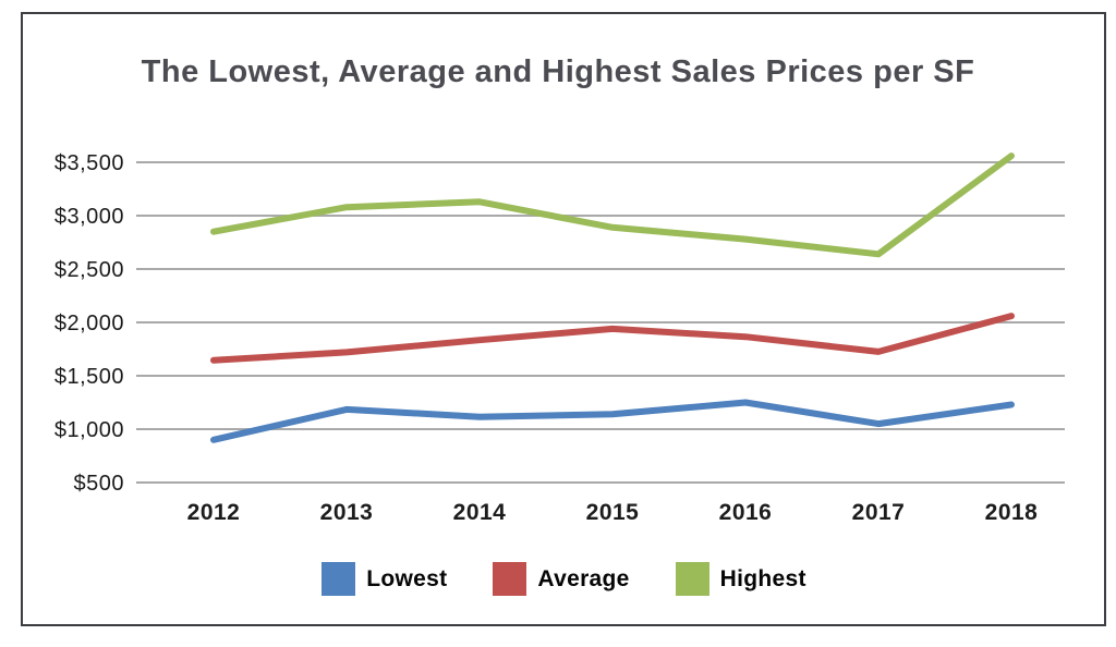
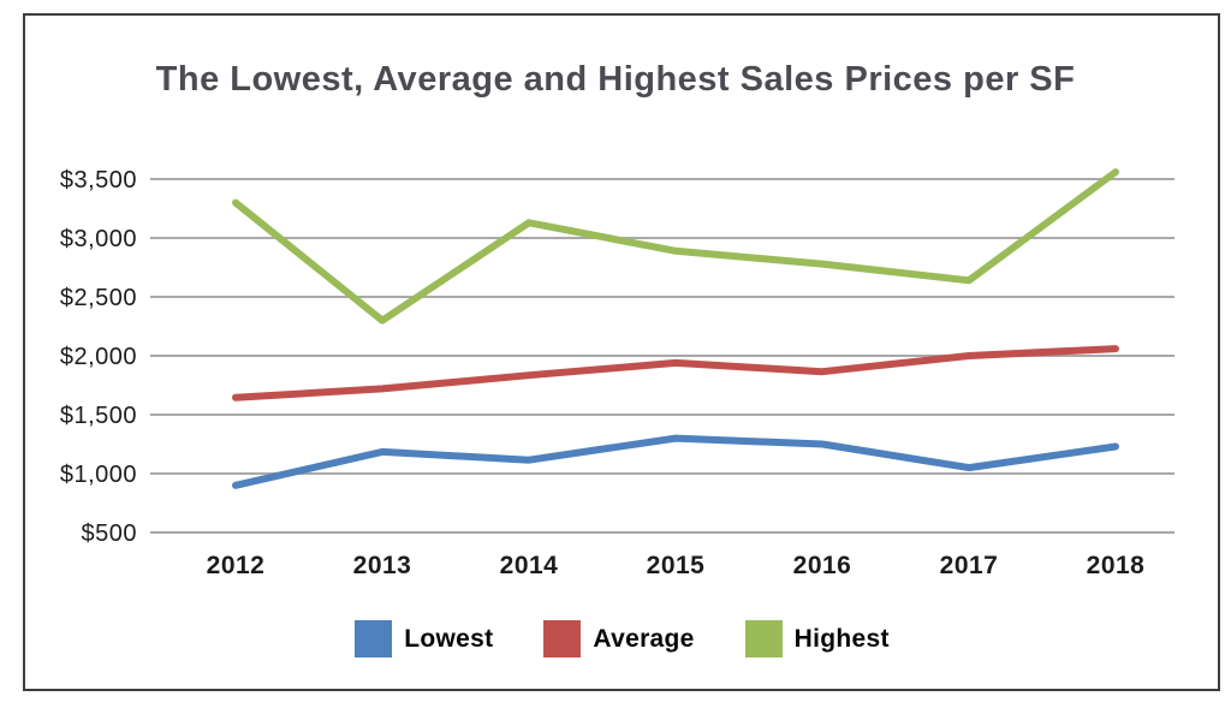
Highest/2012: $2800 -> $3300
Highest/2013: $3100 -> $2300
Lowest/2015: $1100 -> $1300
Average/2017: $1700 -> $2000
